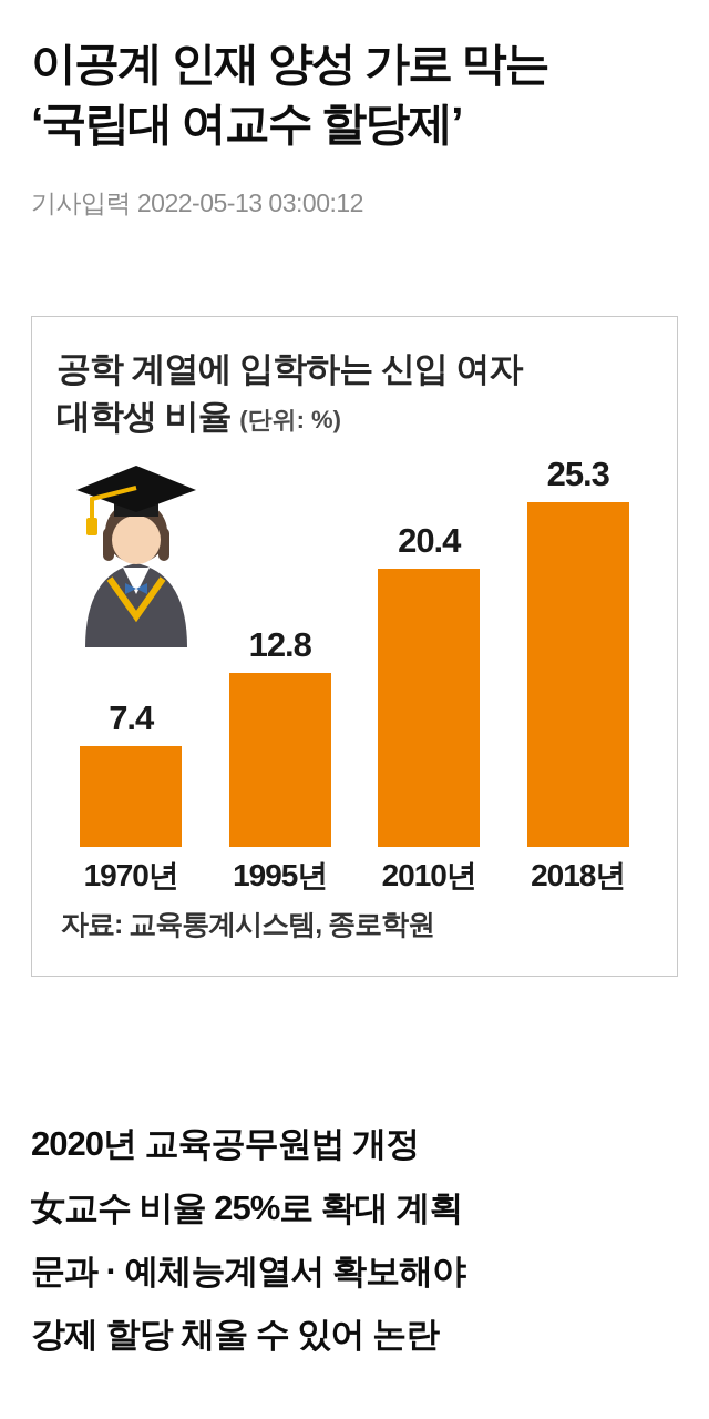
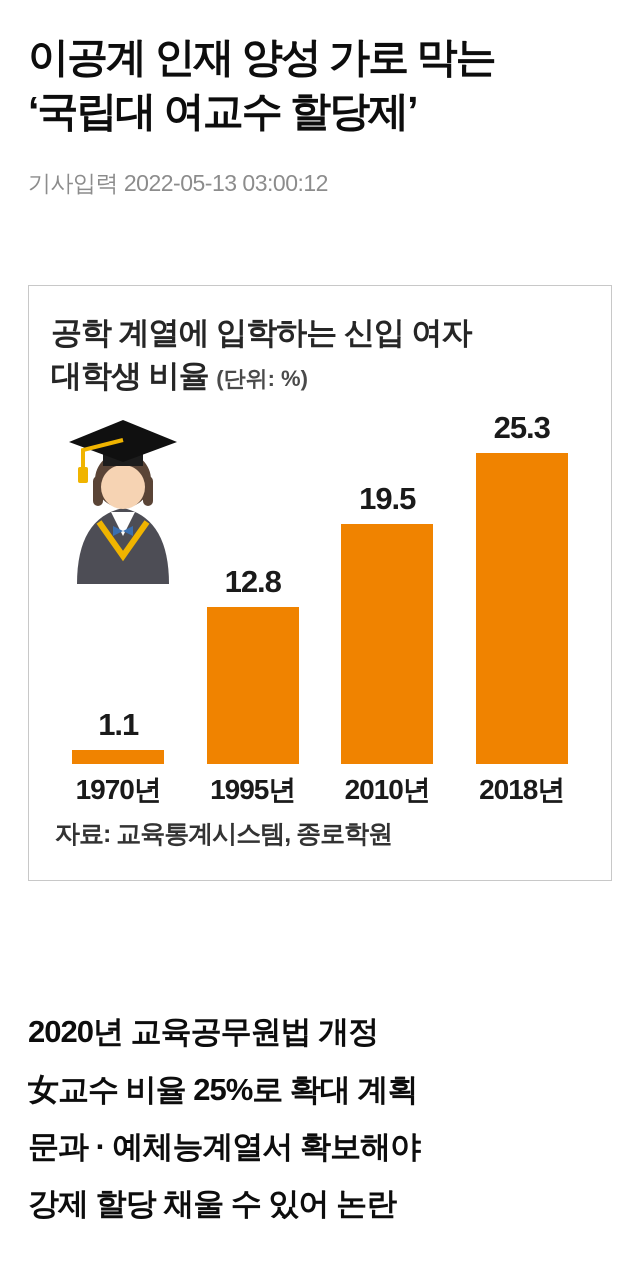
1970년: 7.4 -> 1.1
2010년: 20.4 -> 19.5
